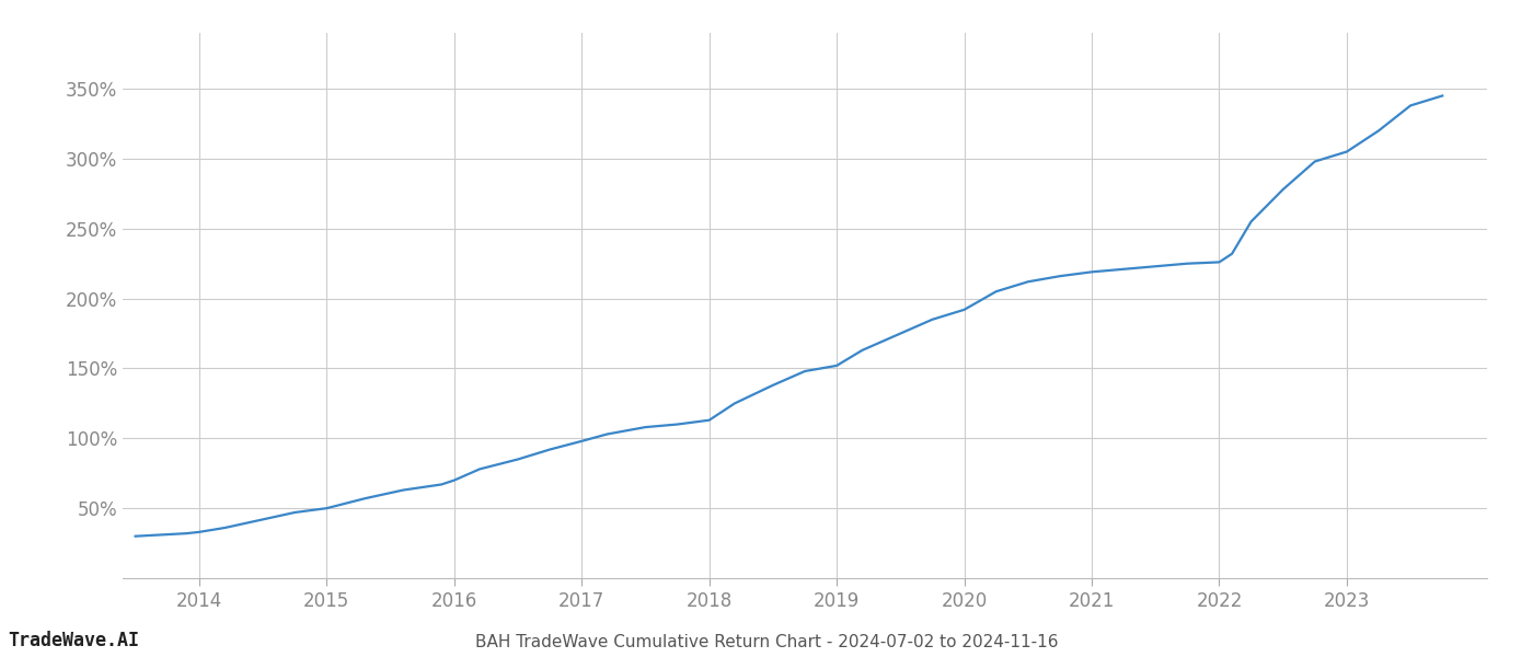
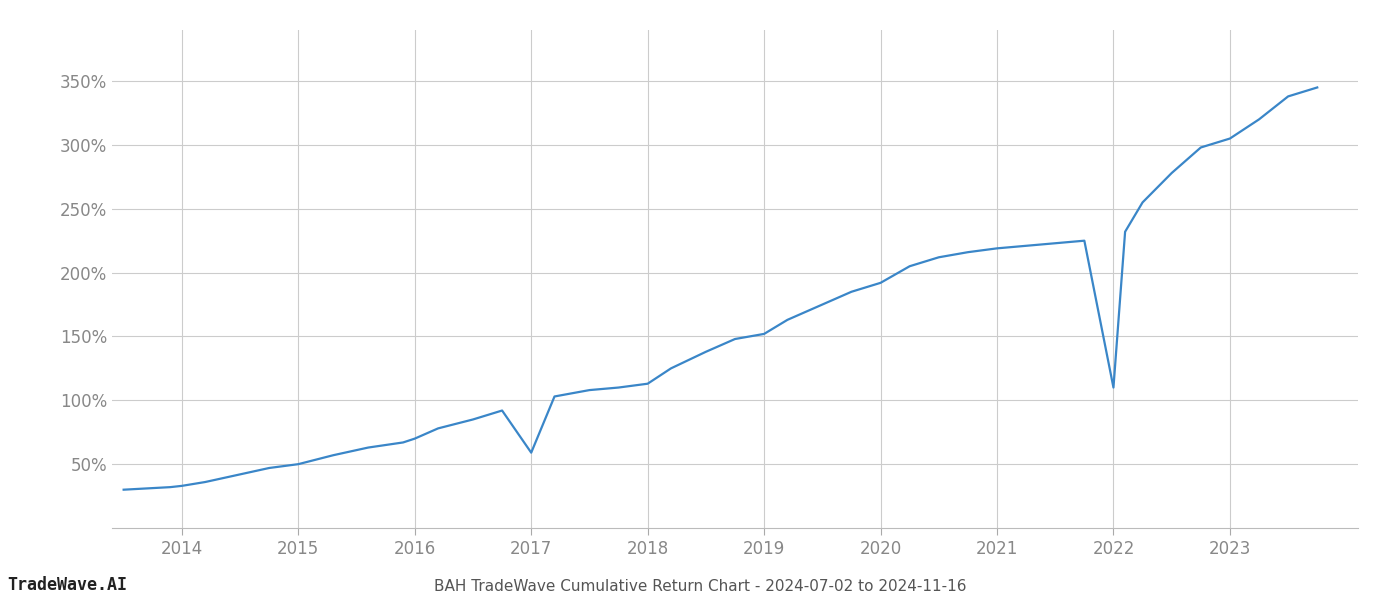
2017: 98% -> 59%
2022: 226% -> 110%
